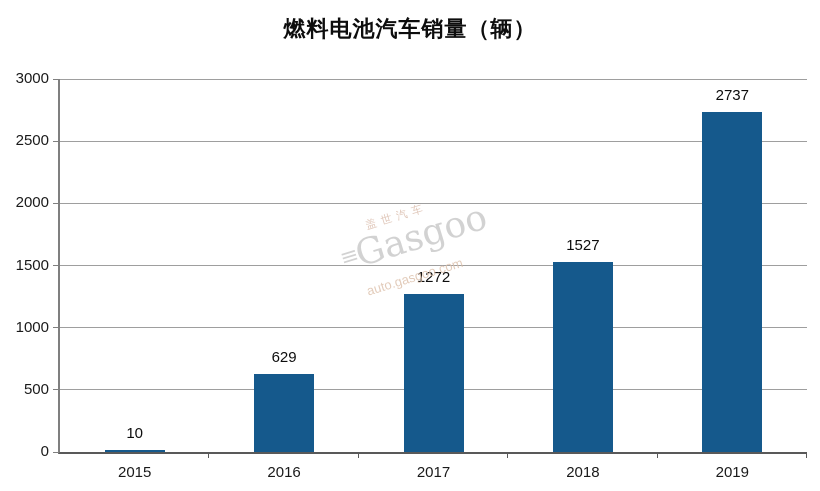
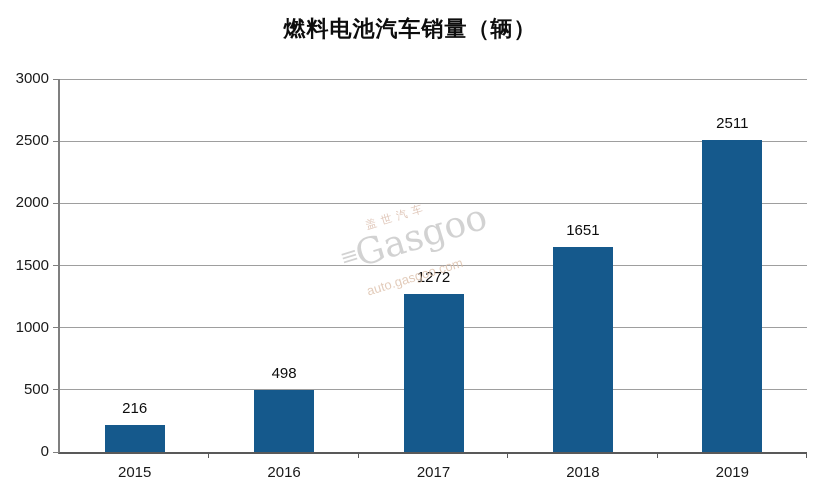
2015: 10 -> 216
2016: 629 -> 498
2018: 1527 -> 1651
2019: 2737 -> 2511
